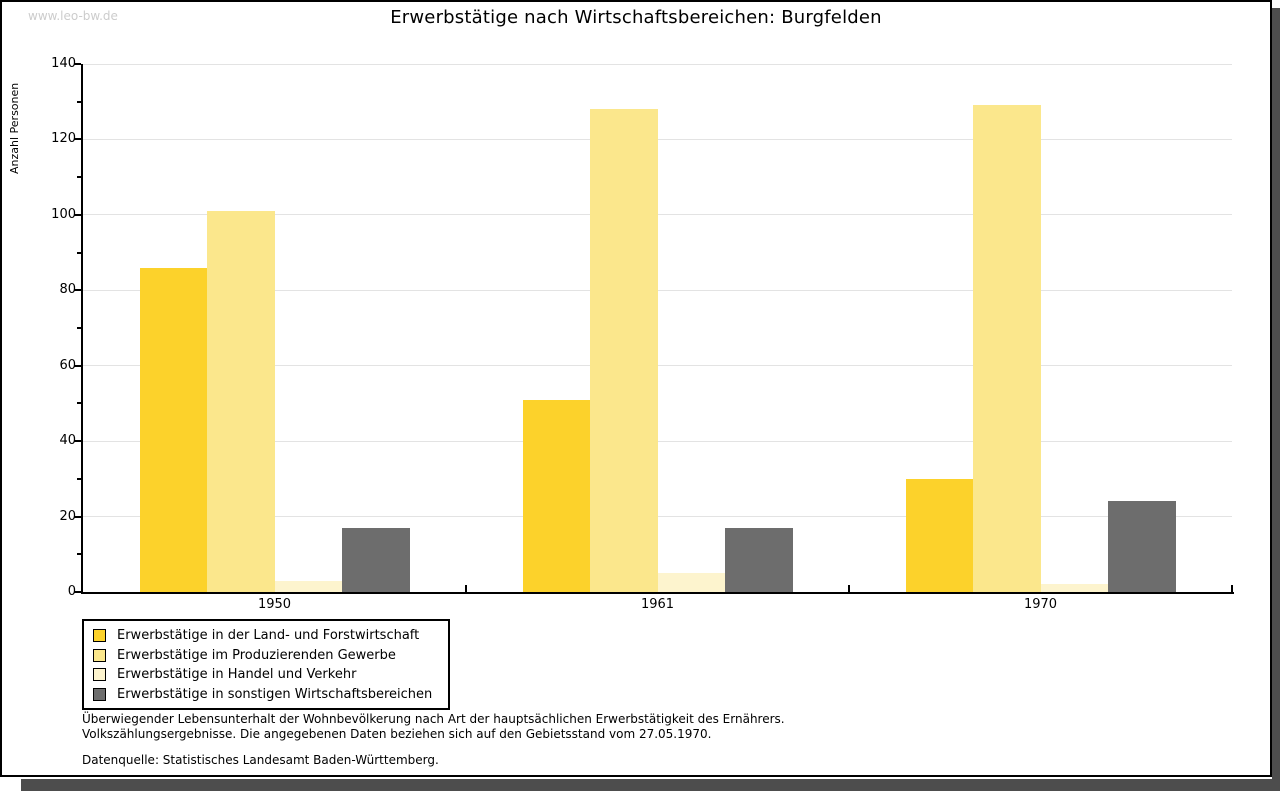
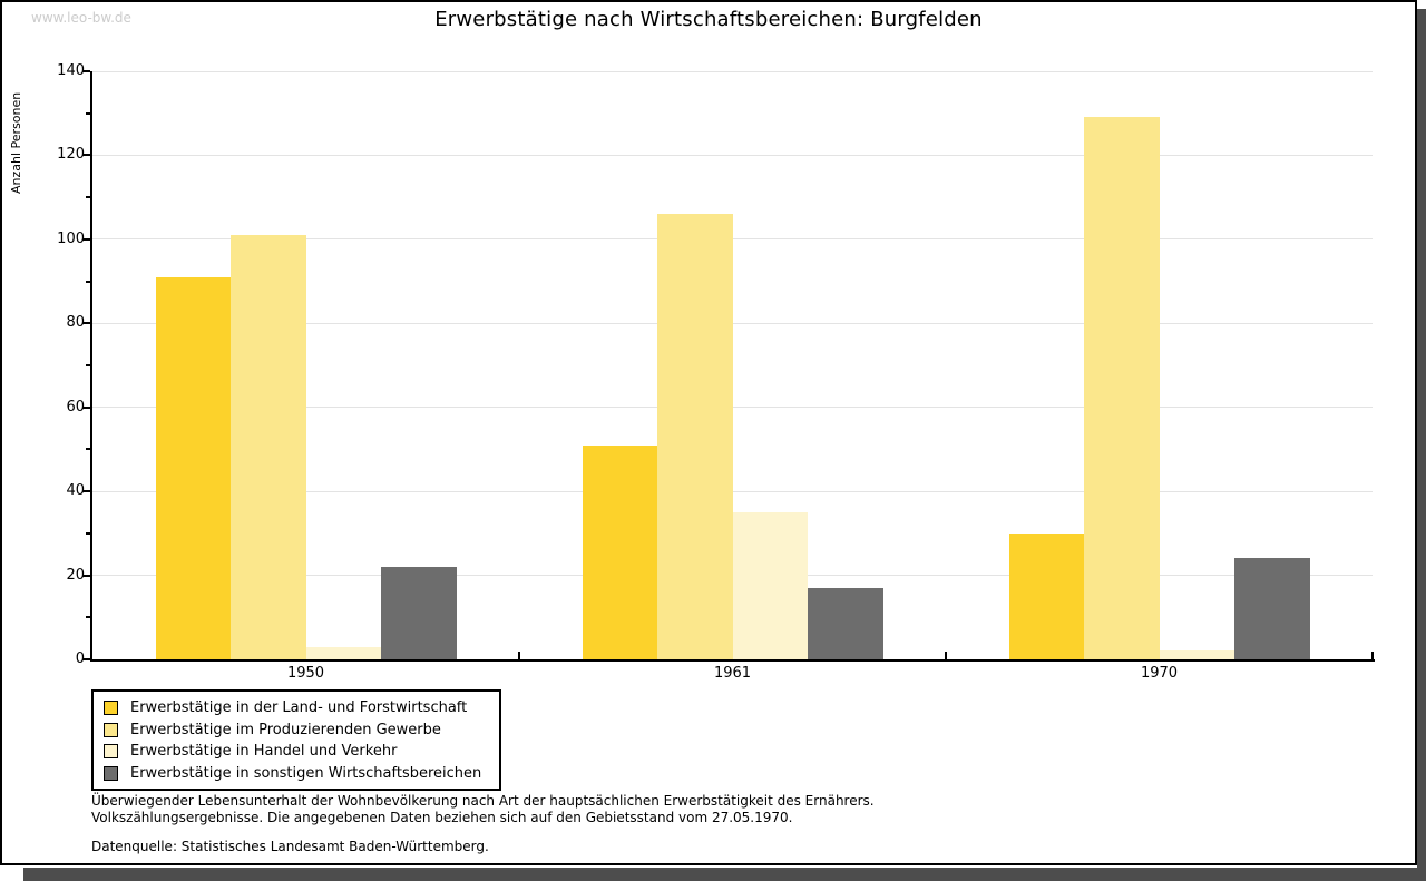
Erwerbstätige in der Land- und Forstwirtschaft/1950: 86 -> 91
Erwerbstätige in sonstigen Wirtschaftsbereichen/1950: 17 -> 22
Erwerbstätige im Produzierenden Gewerbe/1961: 128 -> 106
Erwerbstätige in Handel und Verkehr/1961: 5 -> 35
